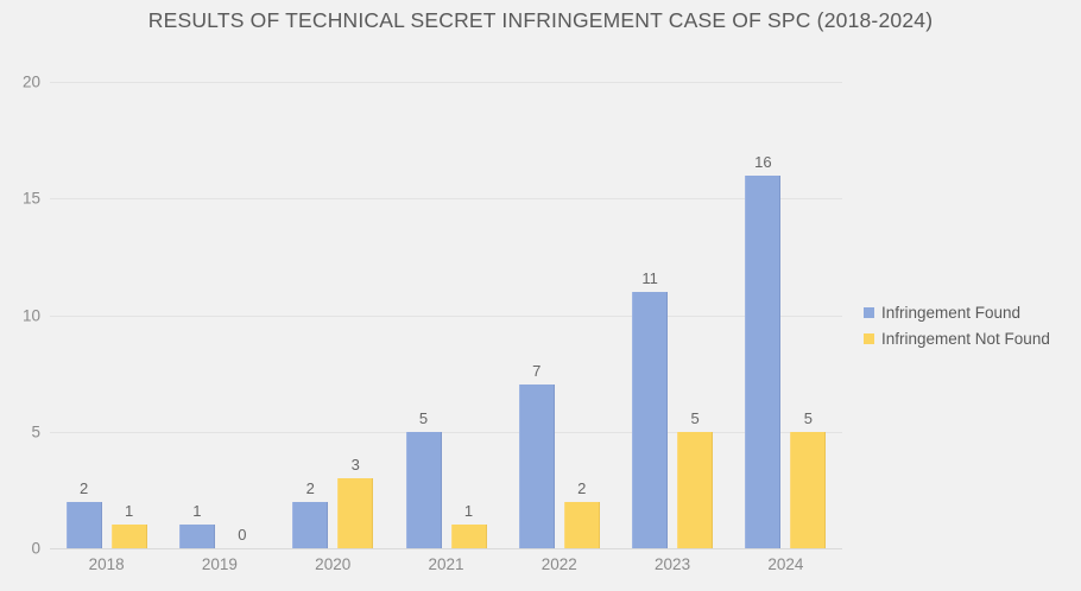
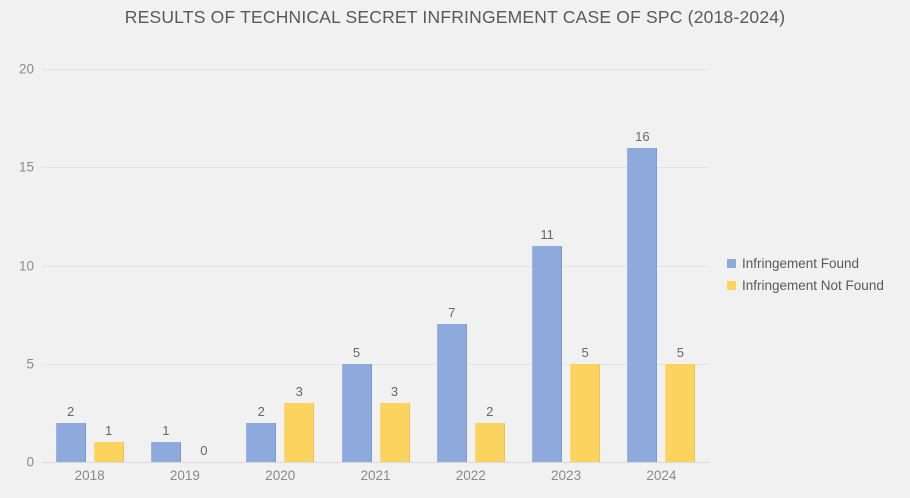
Infringement Not Found/2021: 1 -> 3
